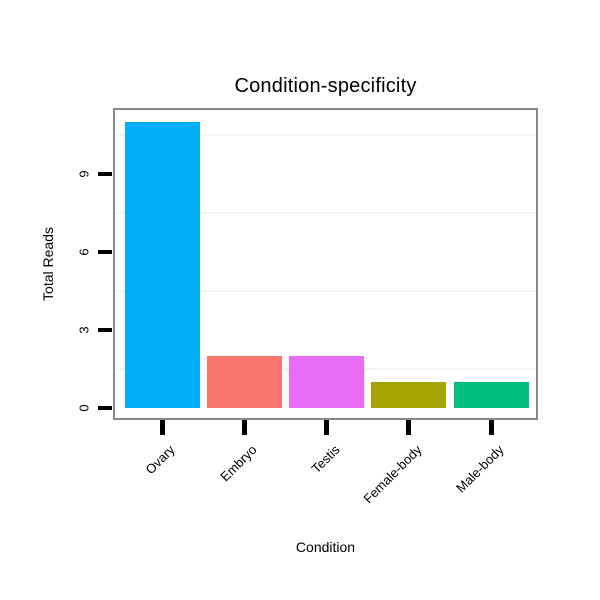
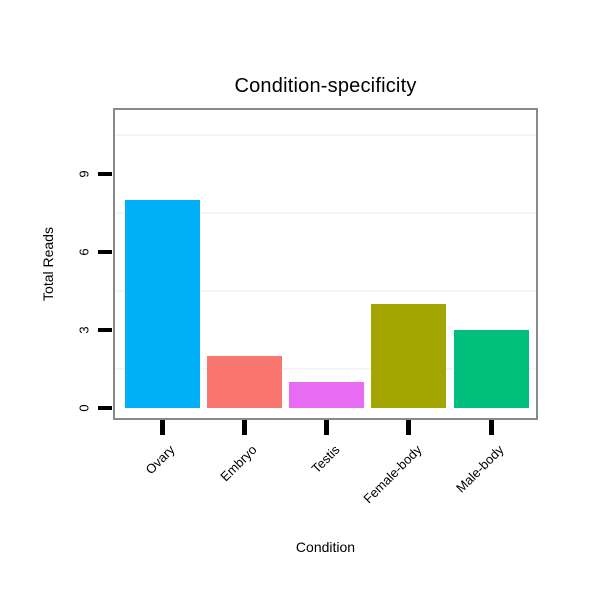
Ovary: 11 -> 8
Testis: 2 -> 1
Female-body: 1 -> 4
Male-body: 1 -> 3
